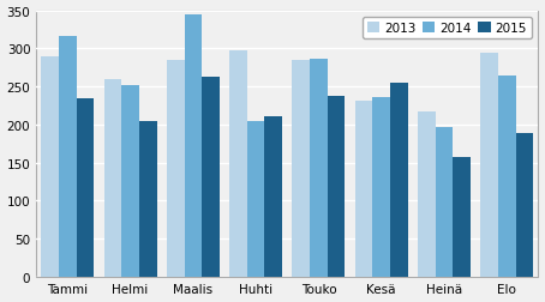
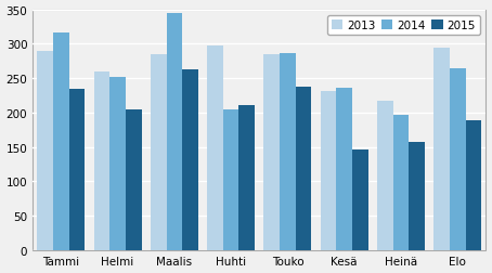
2015/Kesä: 255 -> 146
